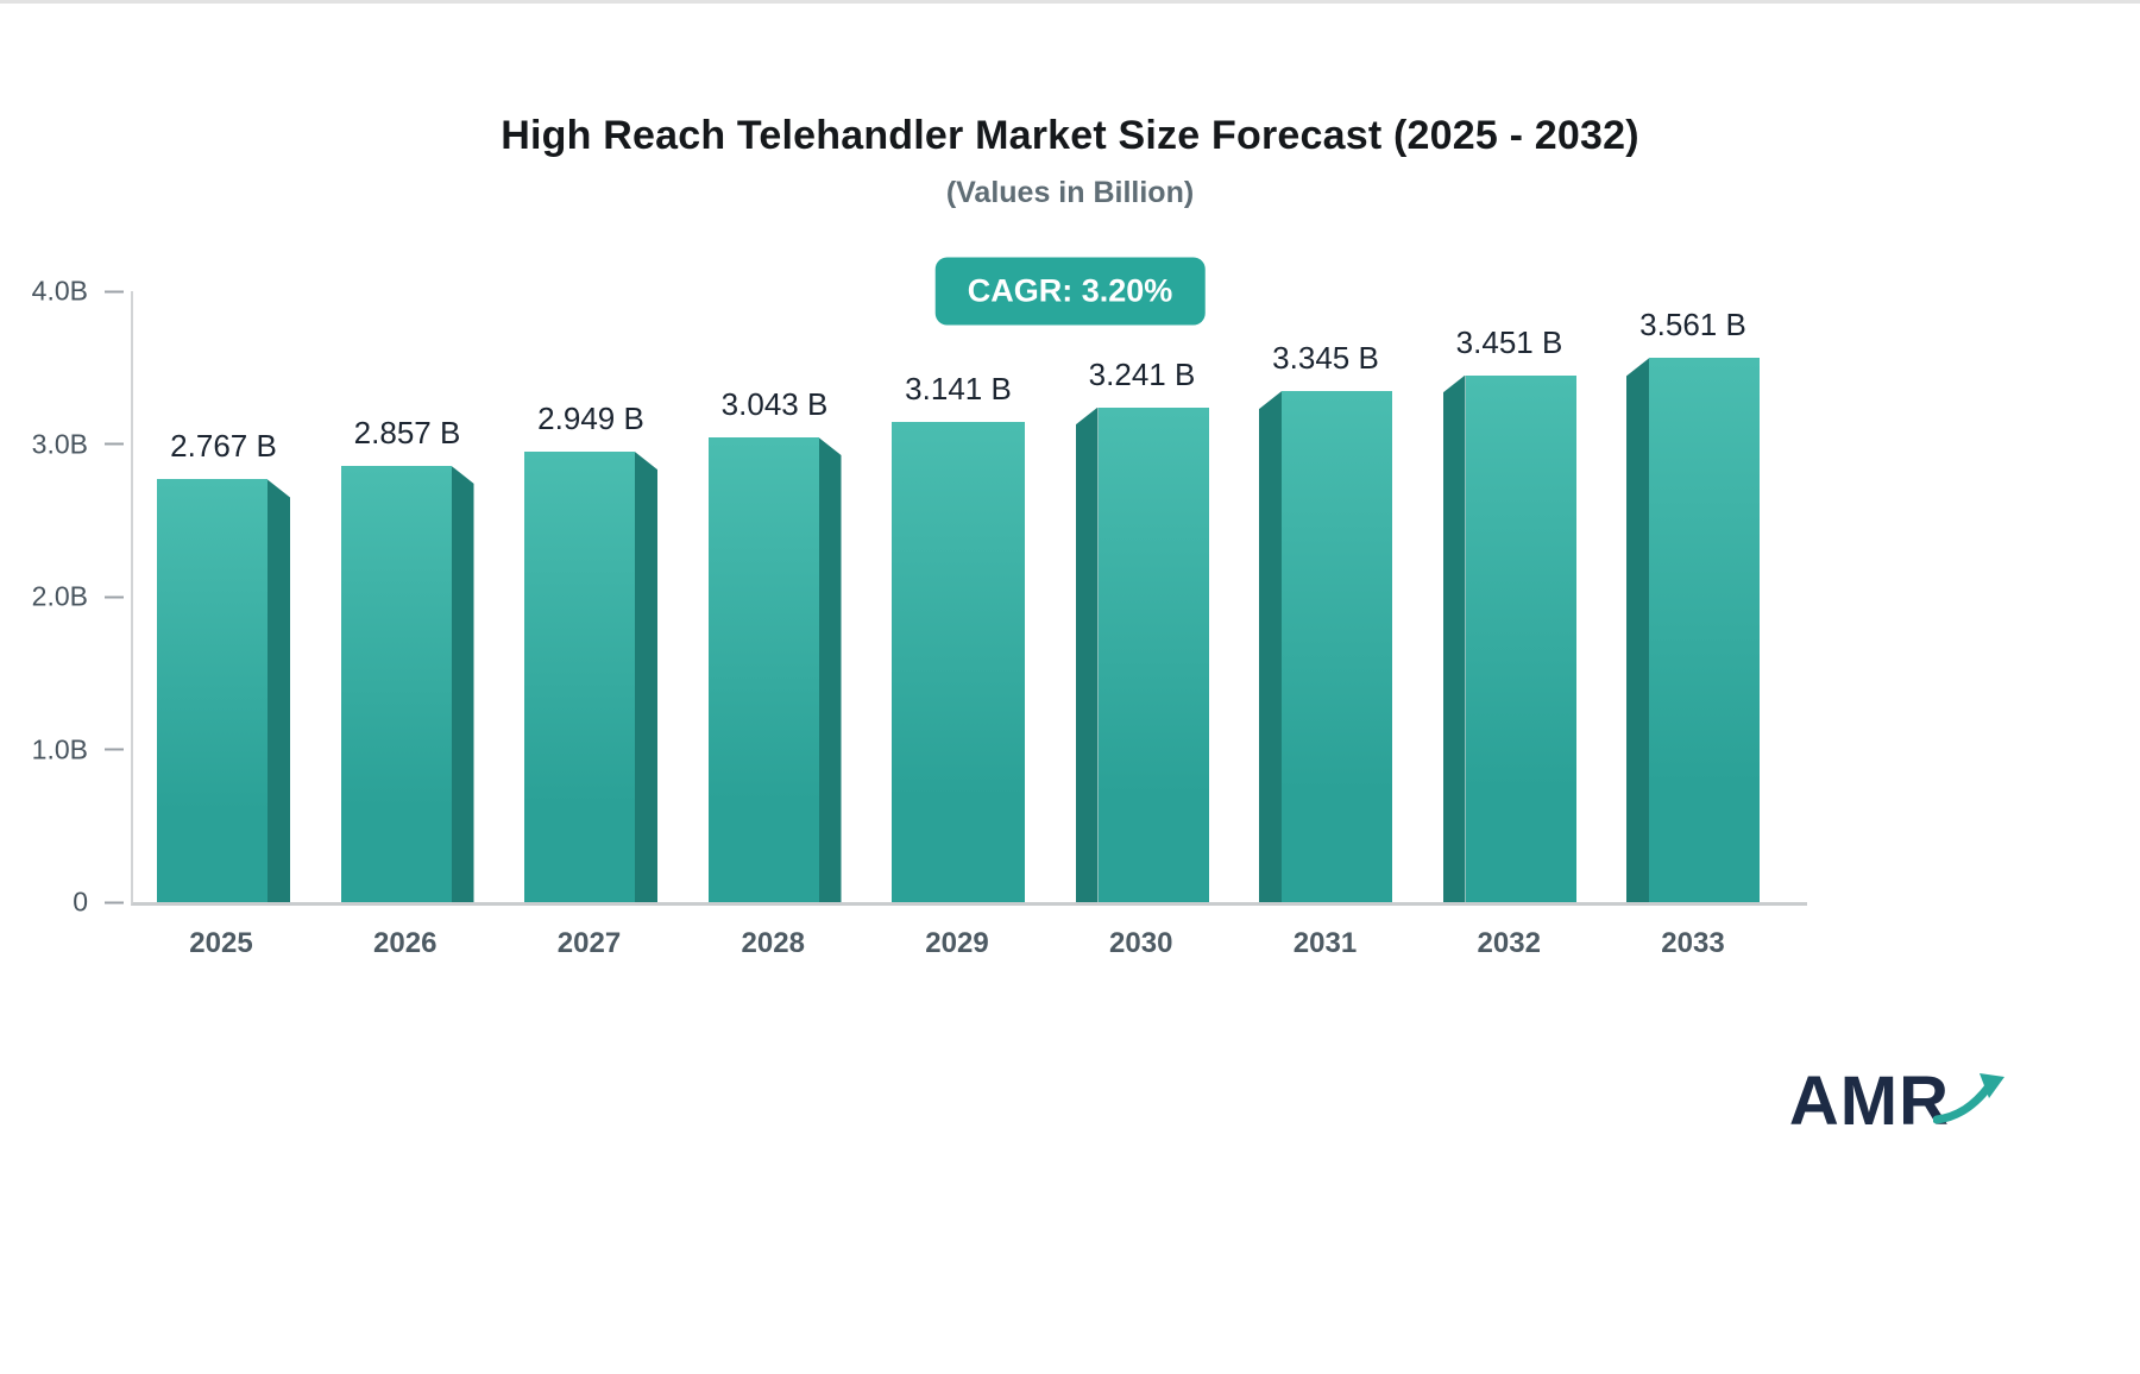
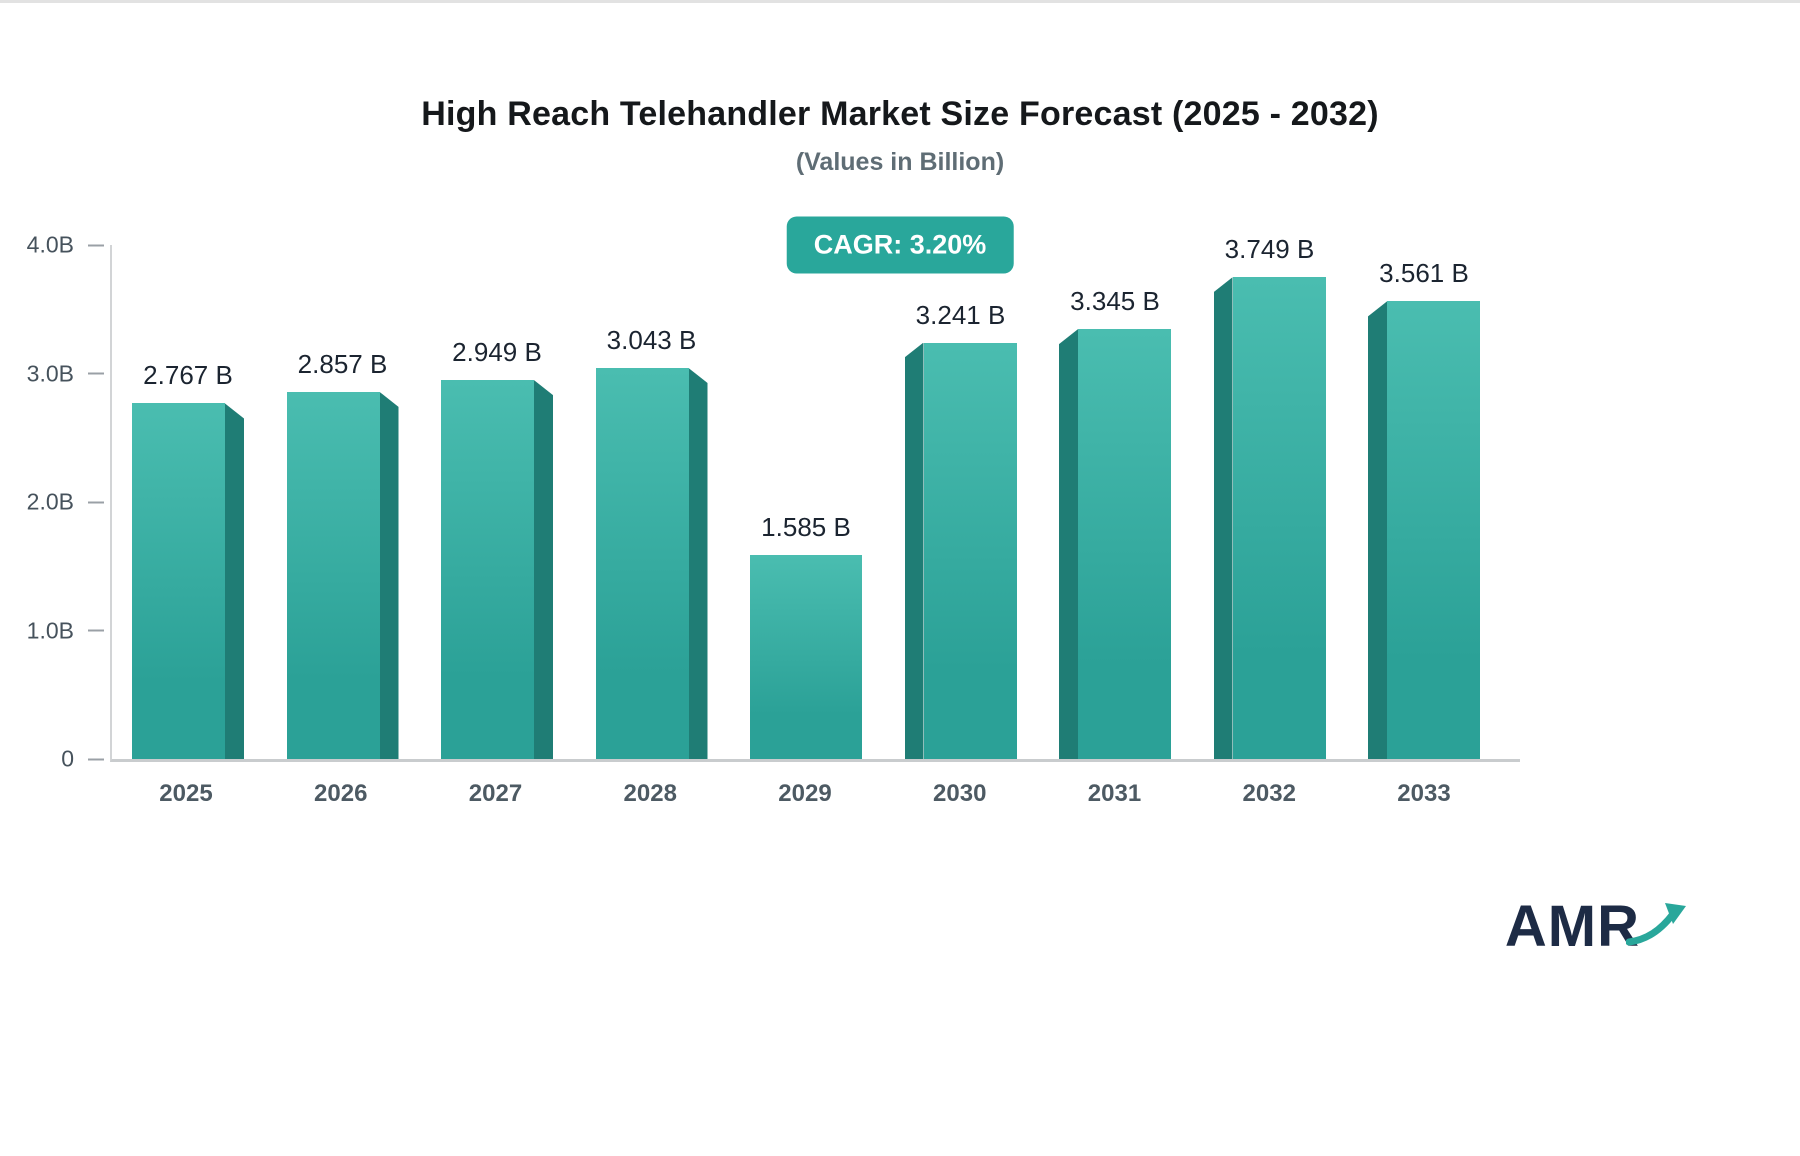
2029: 3.141 -> 1.585
2032: 3.451 -> 3.749
